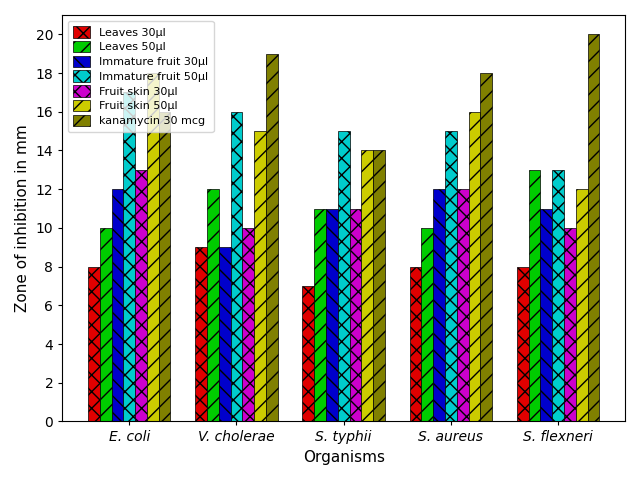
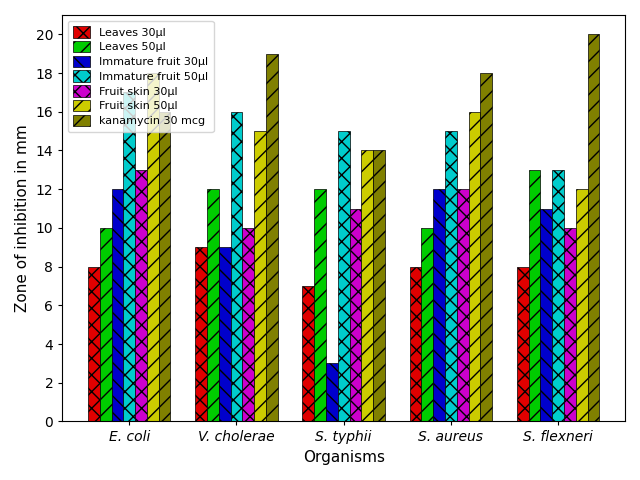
Leaves 50μl/S. typhii: 11 -> 12
Immature fruit 30μl/S. typhii: 11 -> 3
